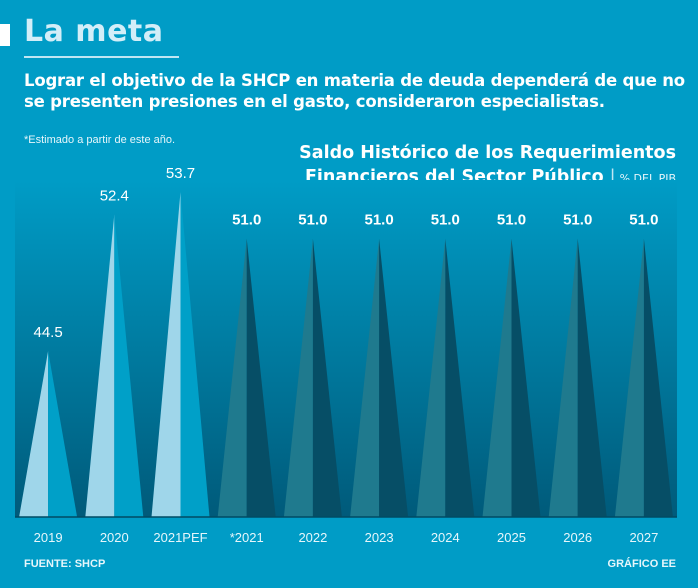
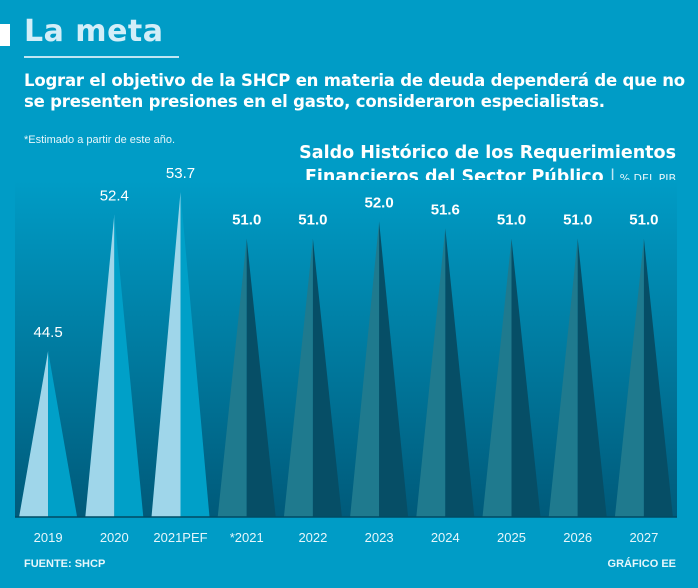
2023: 51.0 -> 52.0
2024: 51.0 -> 51.6
